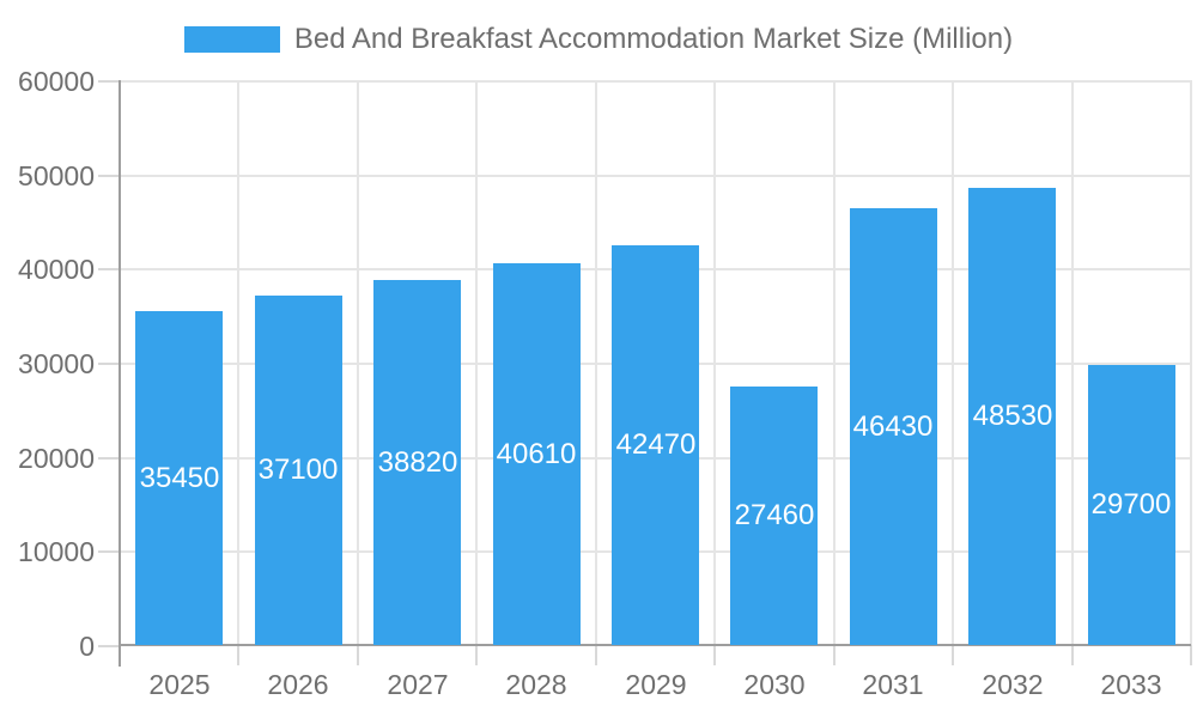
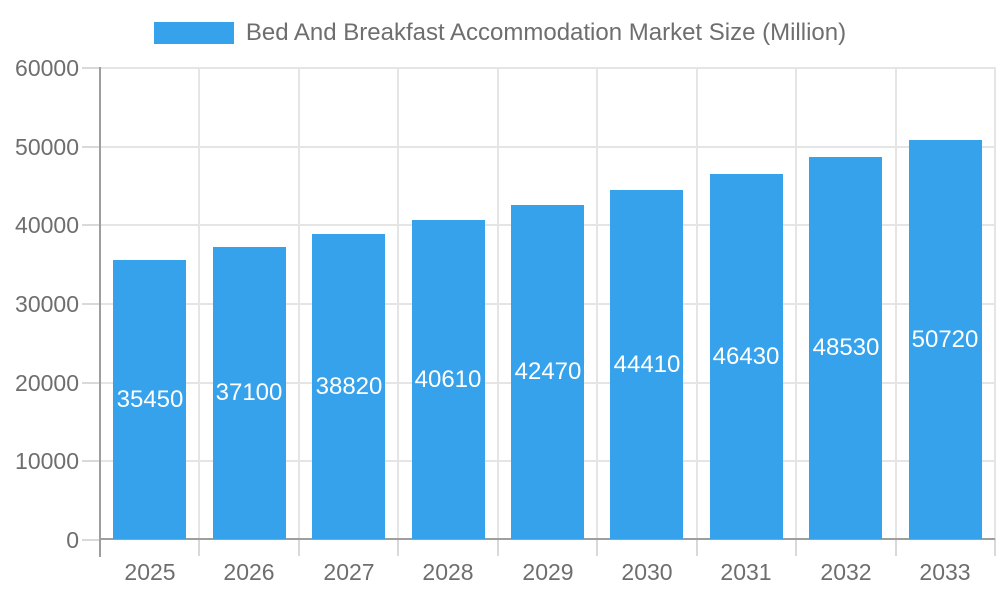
2030: 27460 -> 44410
2033: 29700 -> 50720
